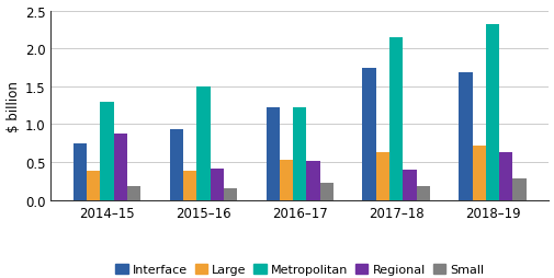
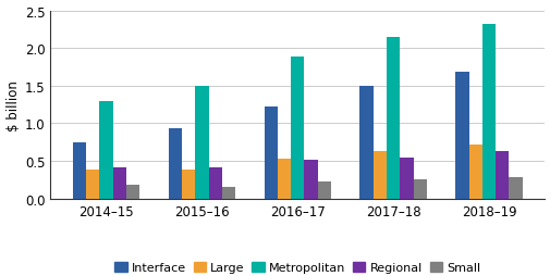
Regional/2014–15: 0.88 -> 0.41
Metropolitan/2016–17: 1.22 -> 1.89
Interface/2017–18: 1.74 -> 1.49
Regional/2017–18: 0.40 -> 0.55
Small/2017–18: 0.18 -> 0.26
